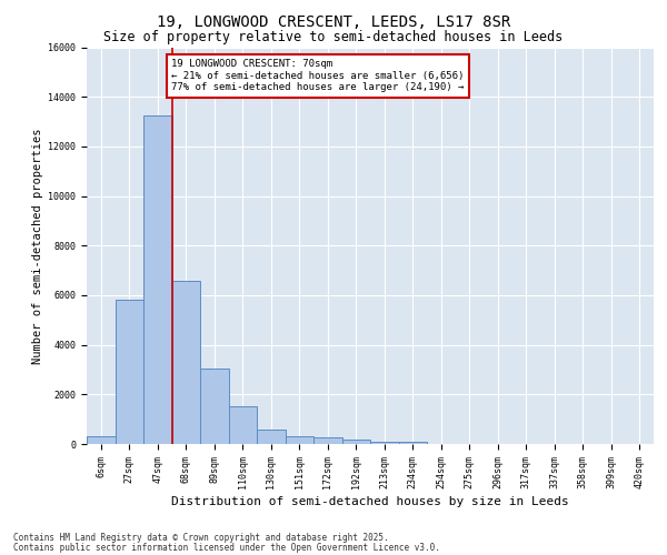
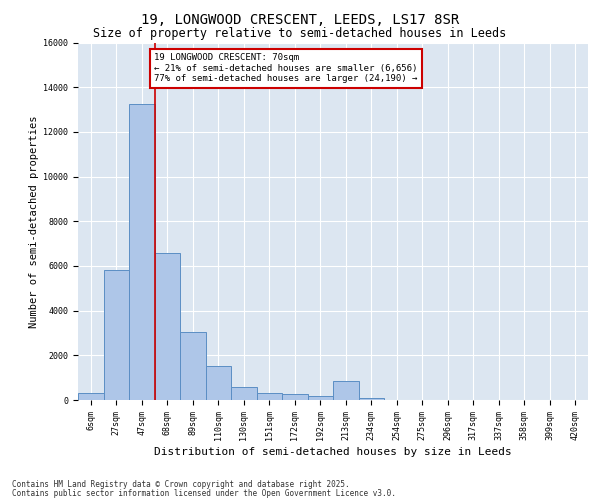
213sqm: 110 -> 850
